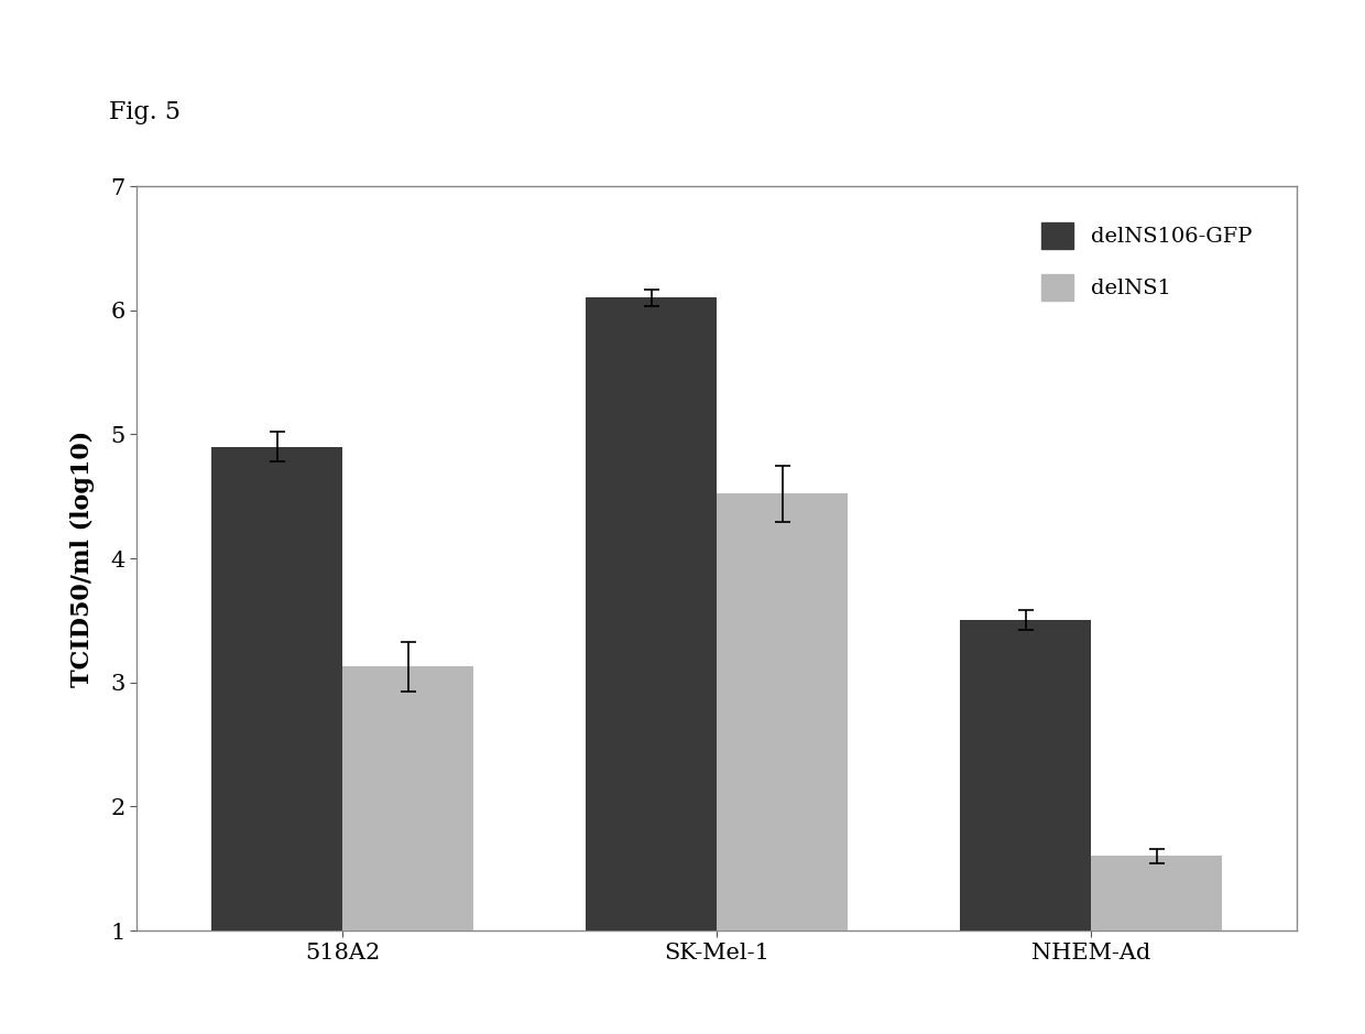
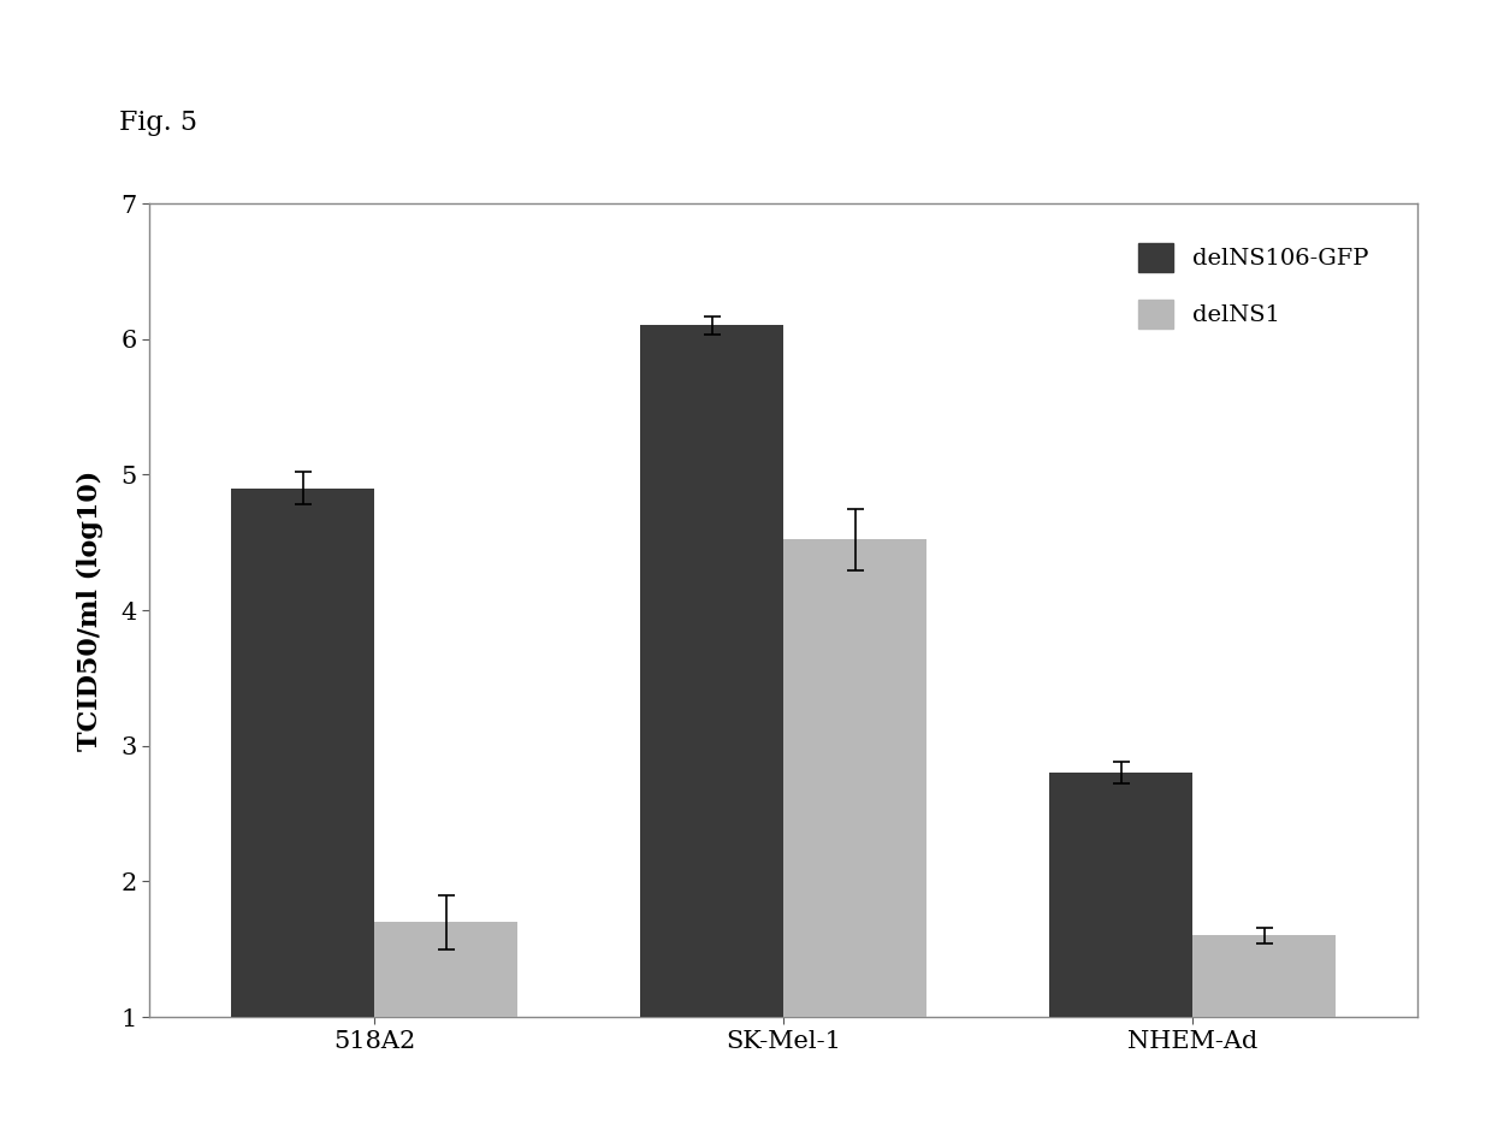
delNS1/518A2: 3.13 -> 1.70
delNS106-GFP/NHEM-Ad: 3.5 -> 2.8
